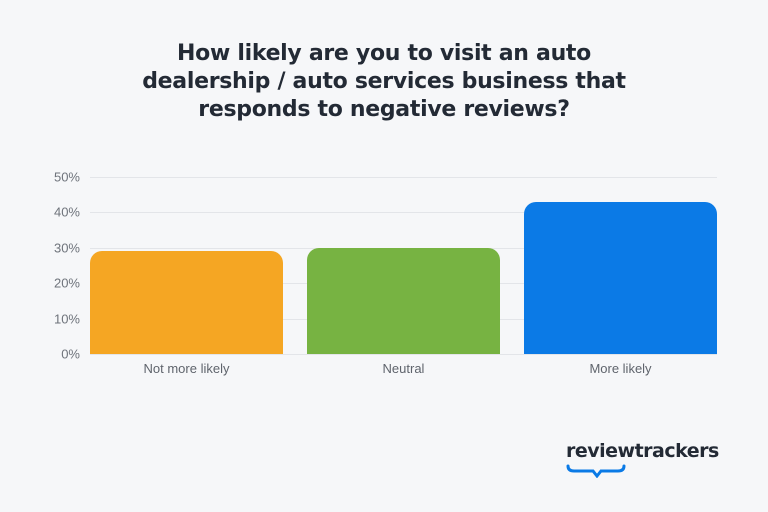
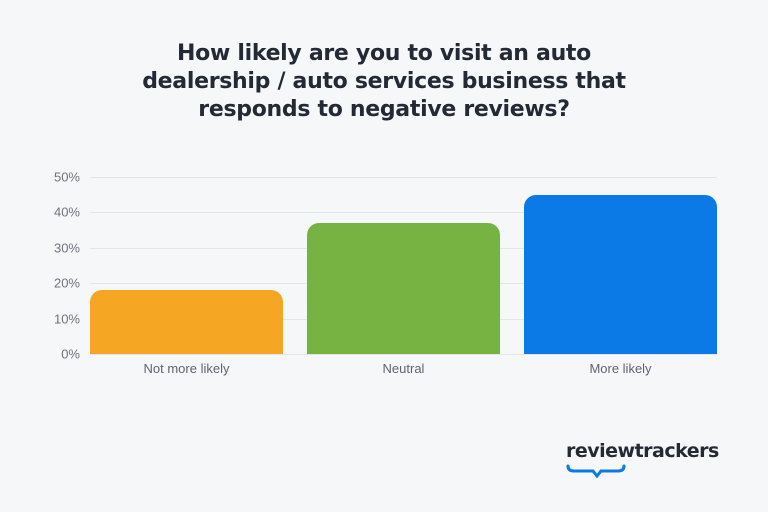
Not more likely: 29% -> 18%
Neutral: 30% -> 37%
More likely: 43% -> 45%
